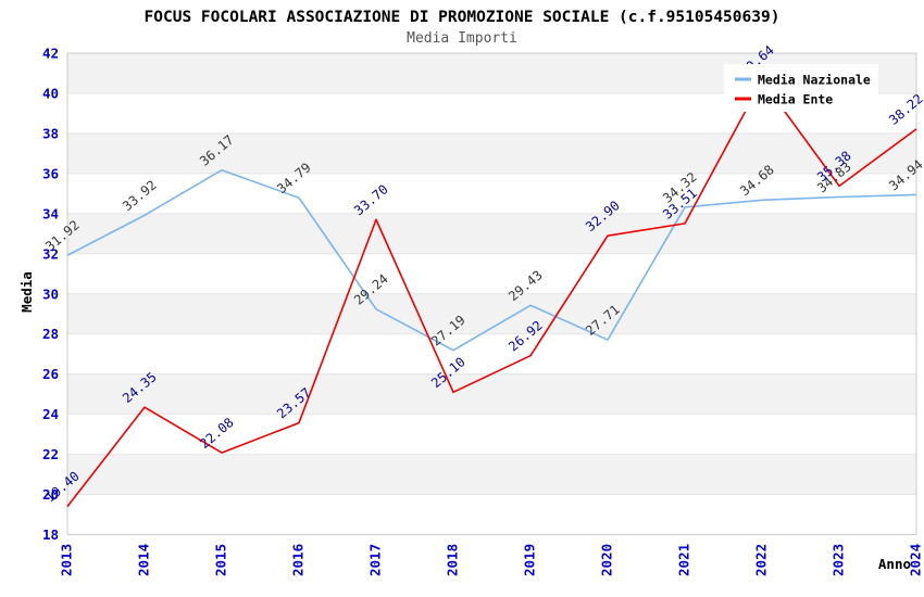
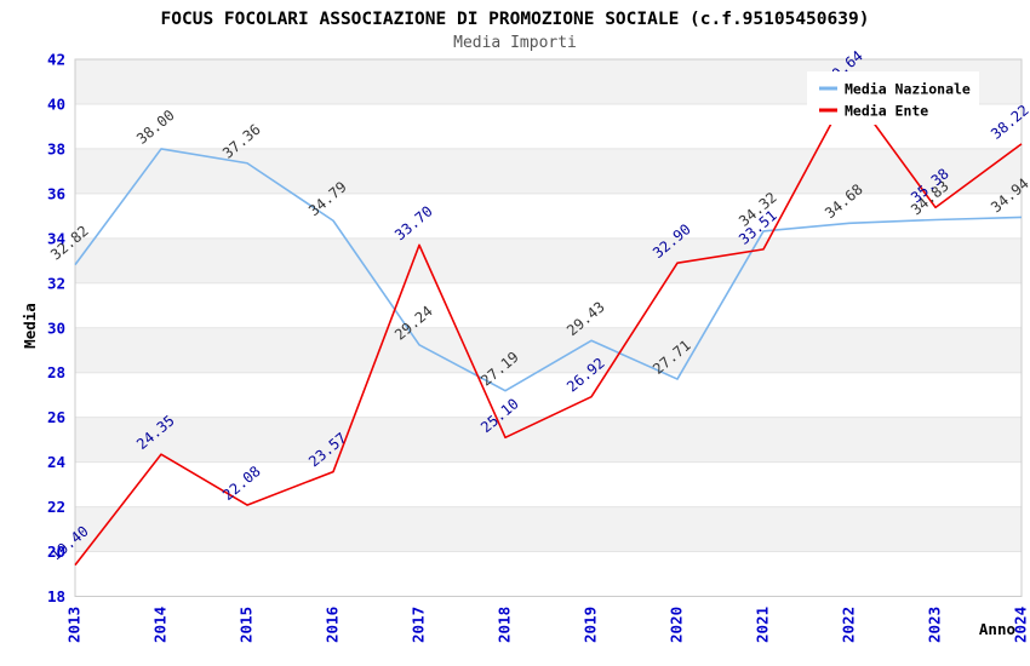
Media Nazionale/2013: 31.92 -> 32.82
Media Nazionale/2014: 33.92 -> 38.00
Media Nazionale/2015: 36.17 -> 37.36
